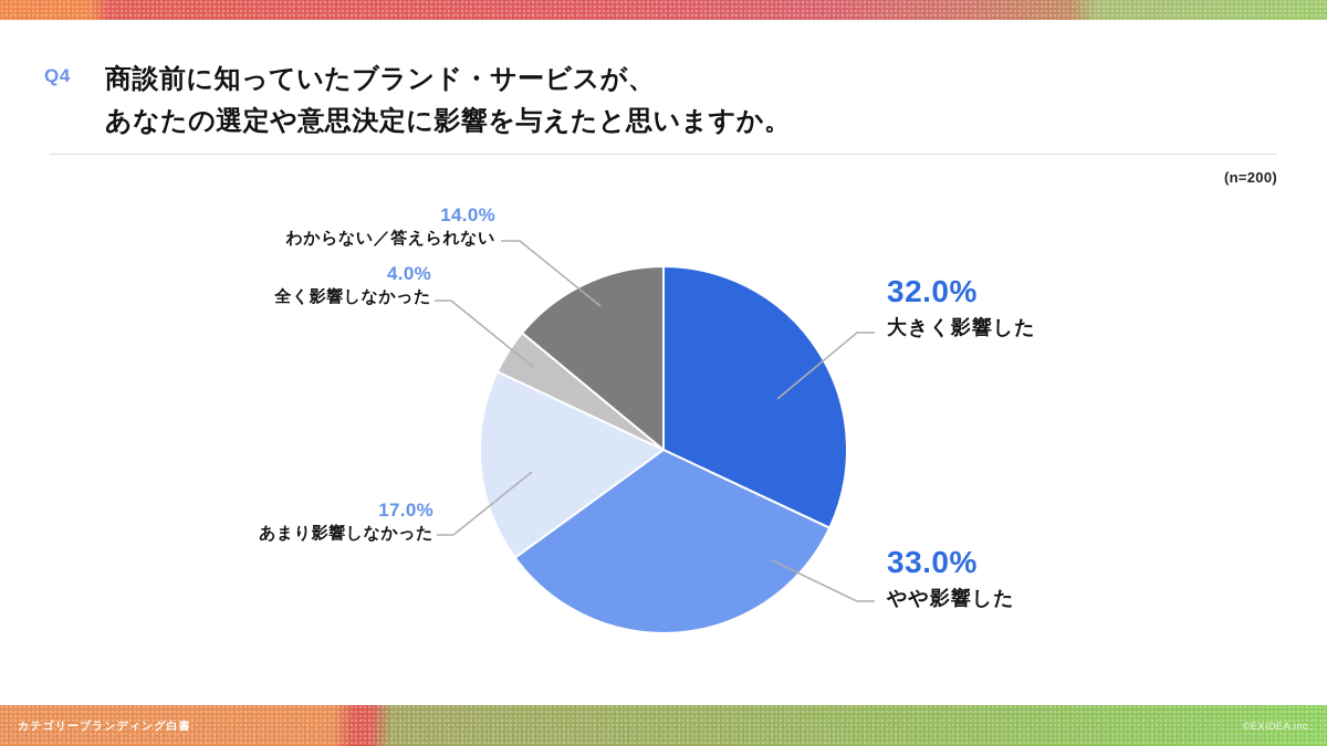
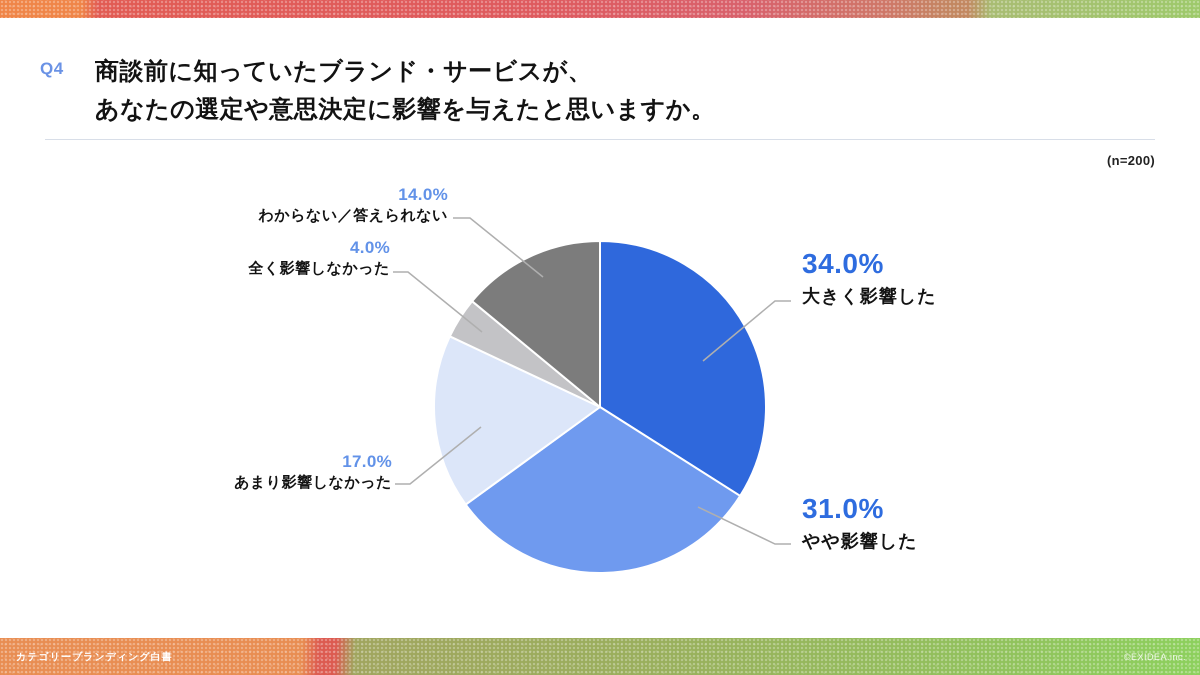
大きく影響した: 32.0% -> 34.0%
やや影響した: 33.0% -> 31.0%
